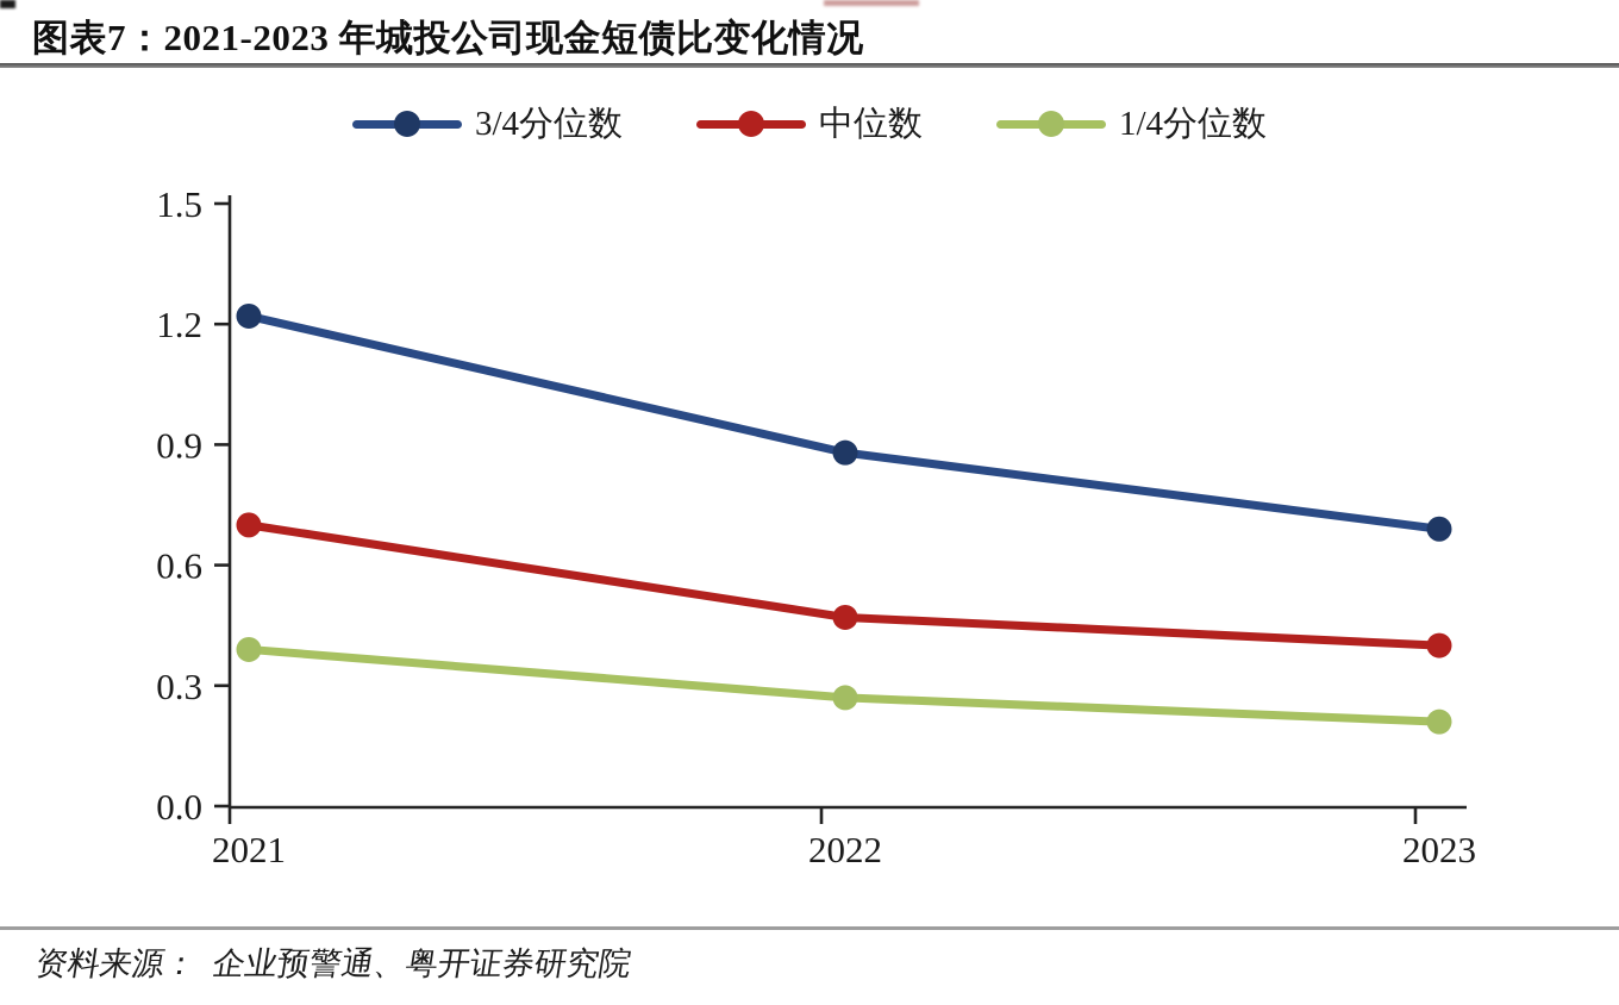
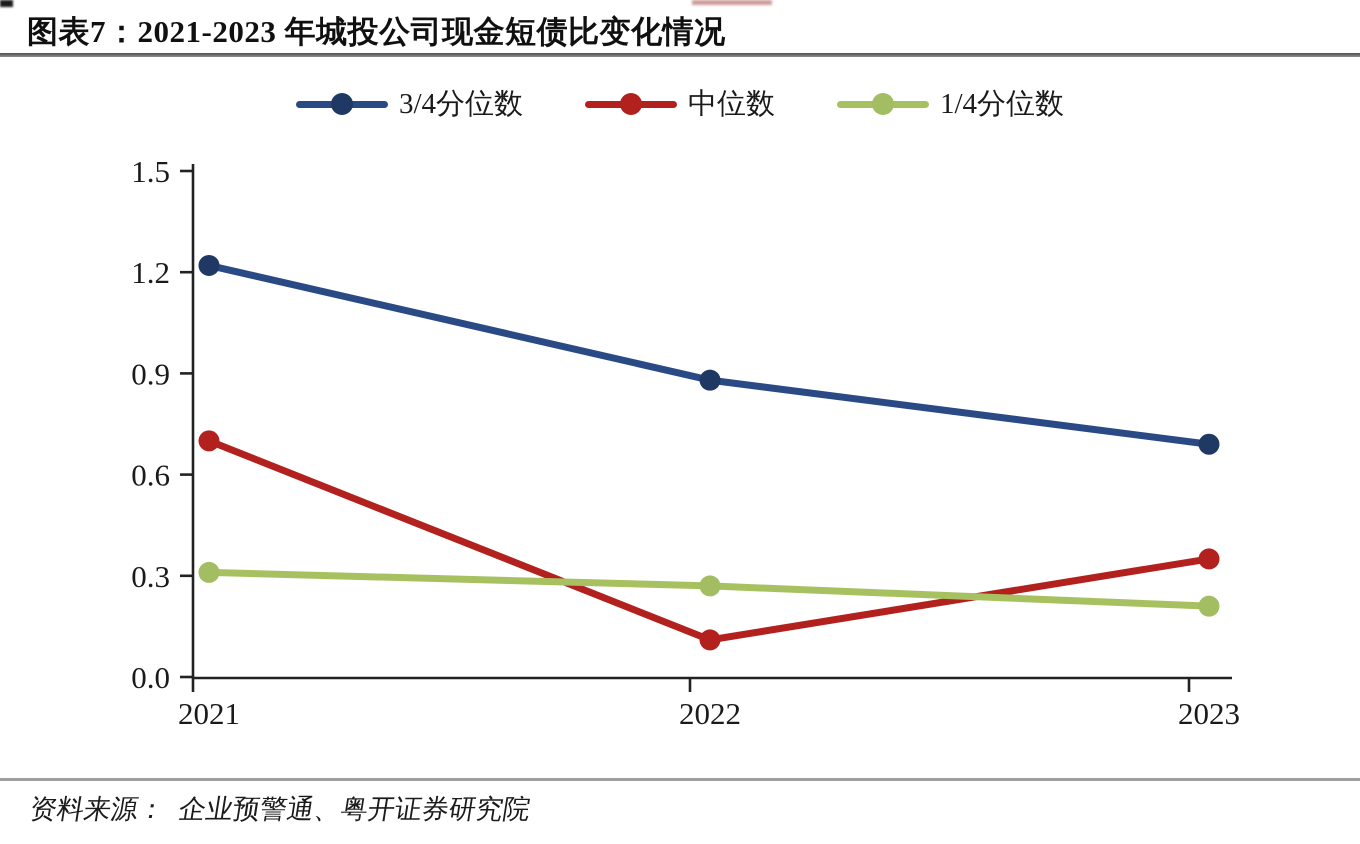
1/4分位数/2021: 0.39 -> 0.31
中位数/2022: 0.47 -> 0.11
中位数/2023: 0.40 -> 0.35
